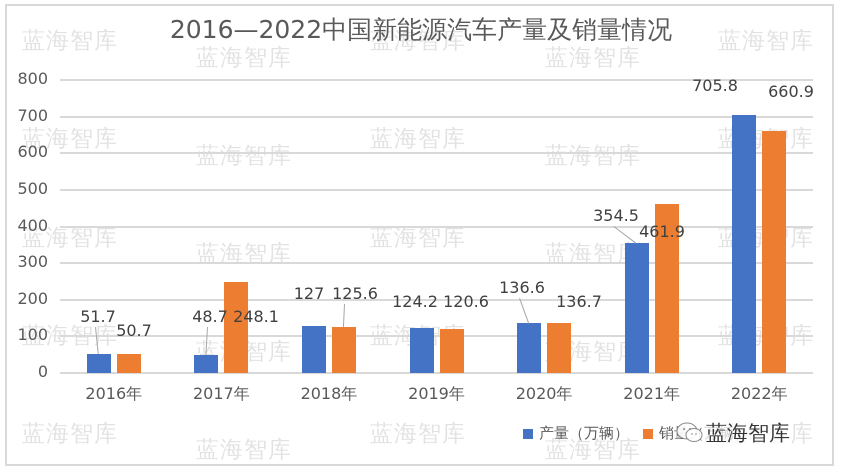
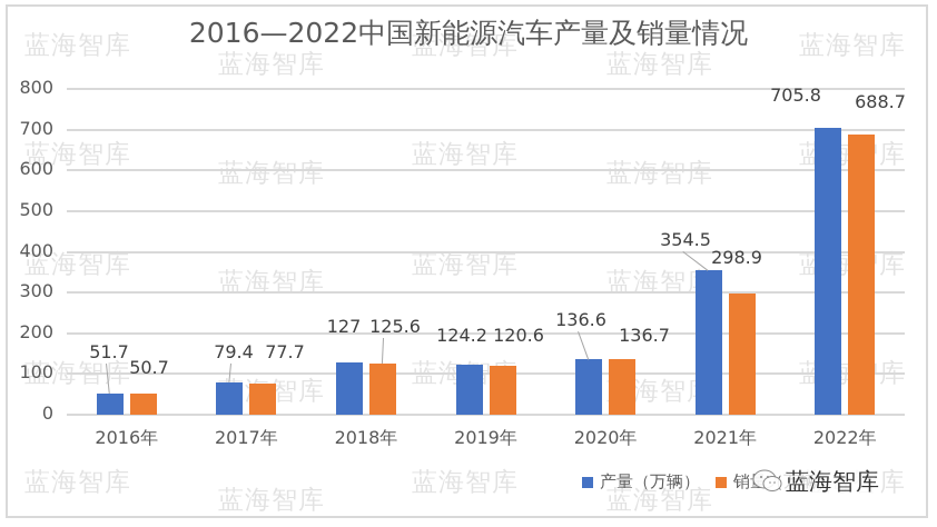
产量（万辆）/2017年: 48.7 -> 79.4
销量（万辆）/2017年: 248.1 -> 77.7
销量（万辆）/2021年: 461.9 -> 298.9
销量（万辆）/2022年: 660.9 -> 688.7
